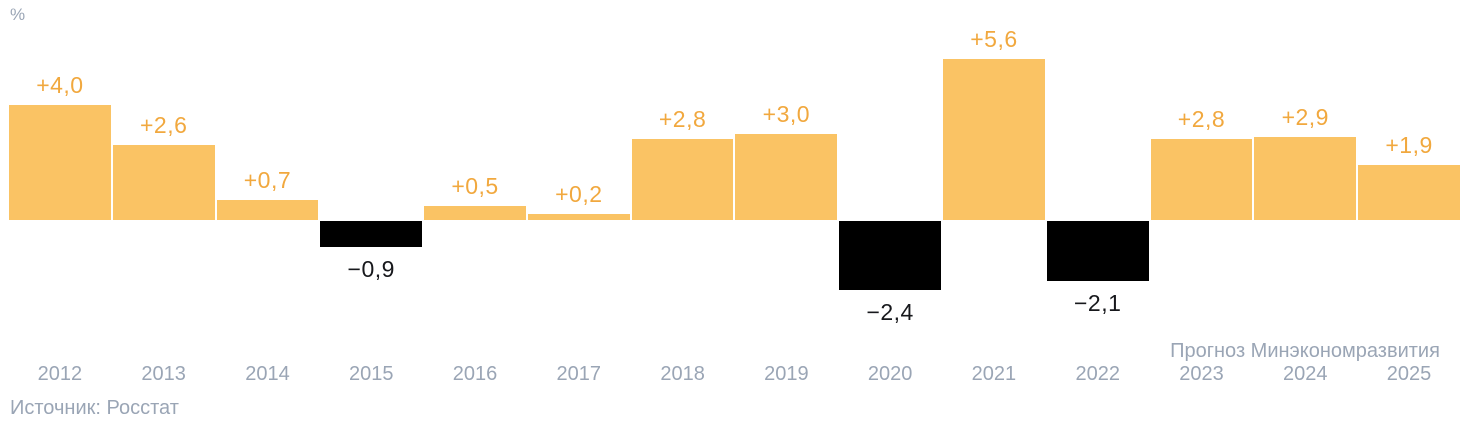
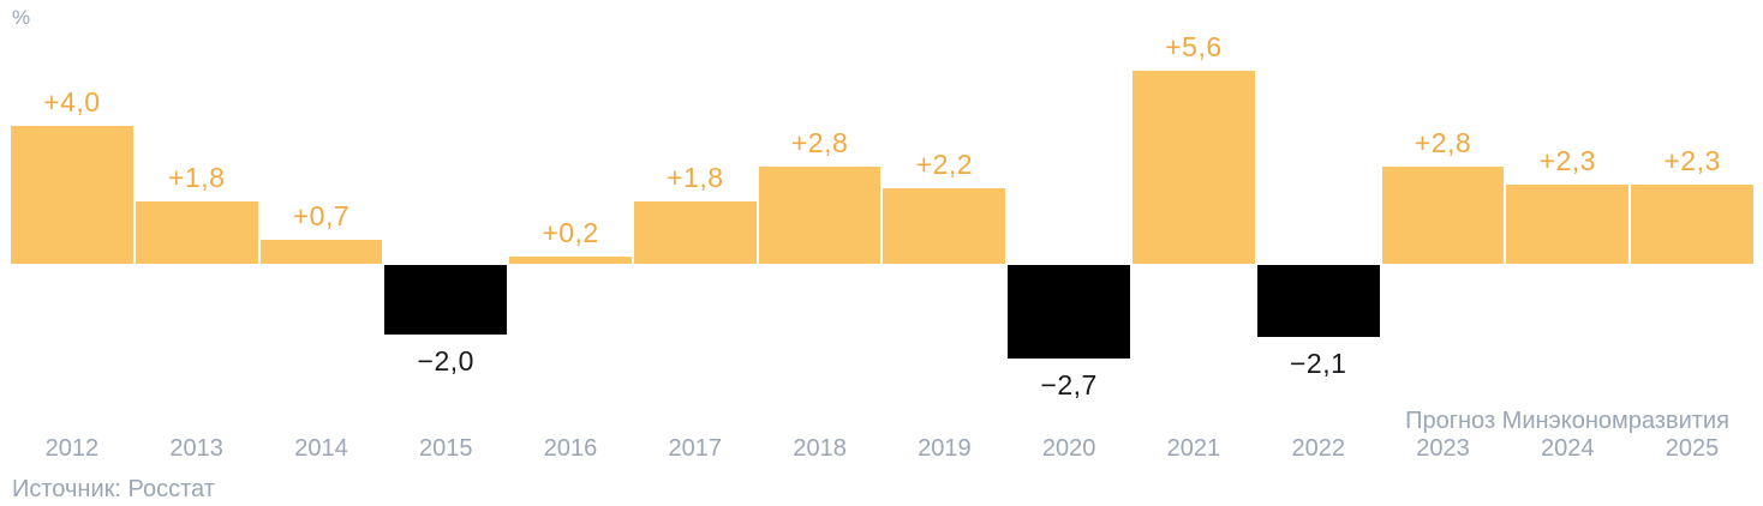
2013: +2,6 -> +1,8
2015: −0,9 -> −2,0
2016: +0,5 -> +0,2
2017: +0,2 -> +1,8
2019: +3,0 -> +2,2
2020: −2,4 -> −2,7
2024: +2,9 -> +2,3
2025: +1,9 -> +2,3
